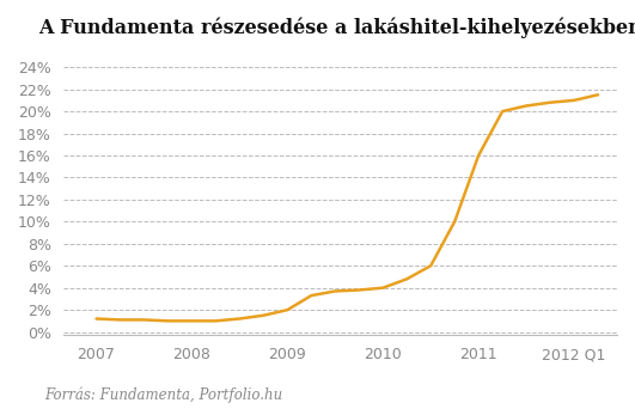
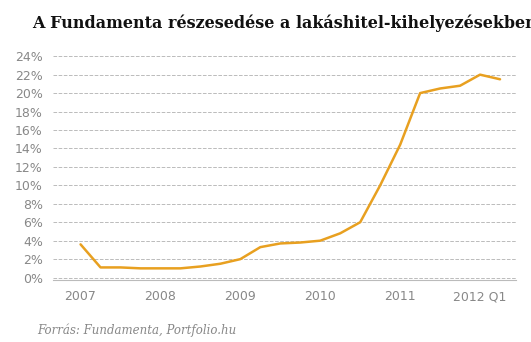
2007: 1.2% -> 3.6%
2011: 16.0% -> 14.4%
2012 Q1: 21.0% -> 22.0%
